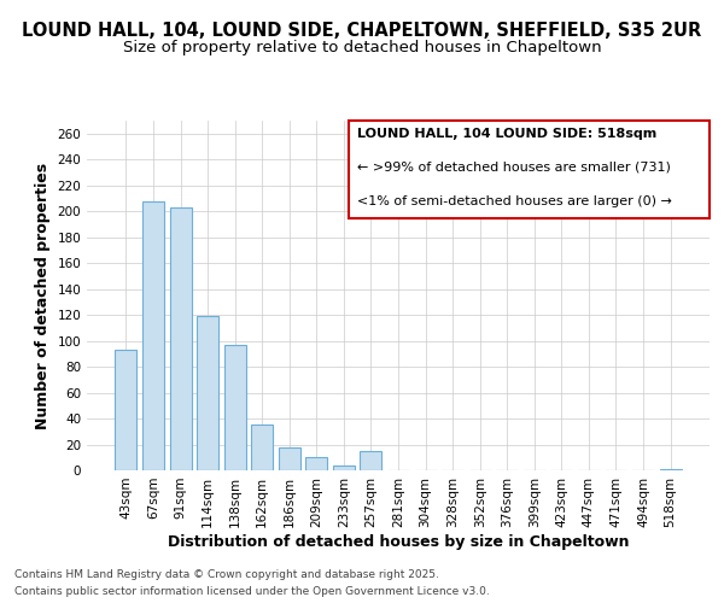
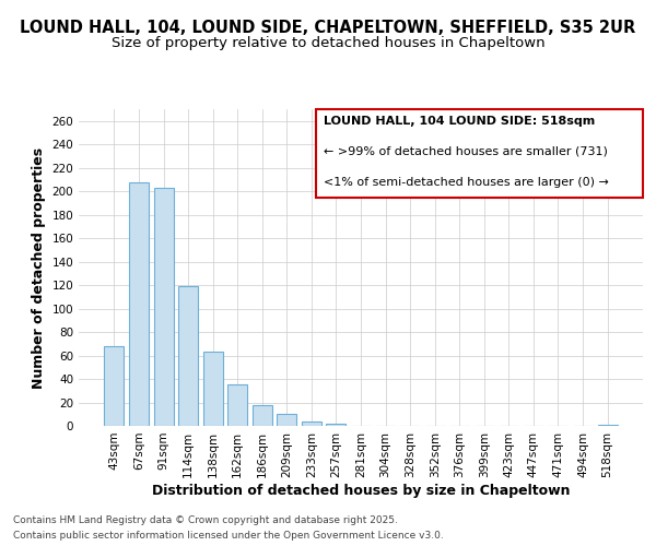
43sqm: 93 -> 68
138sqm: 97 -> 63
257sqm: 15 -> 2
